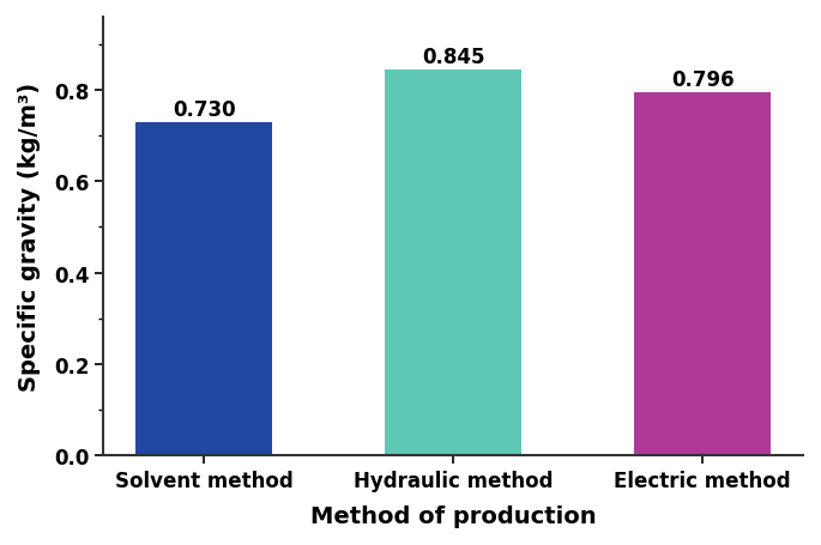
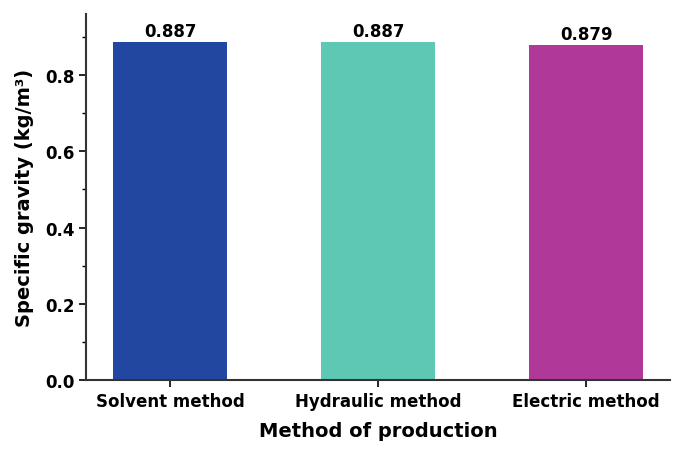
Solvent method: 0.730 -> 0.887
Hydraulic method: 0.845 -> 0.887
Electric method: 0.796 -> 0.879
